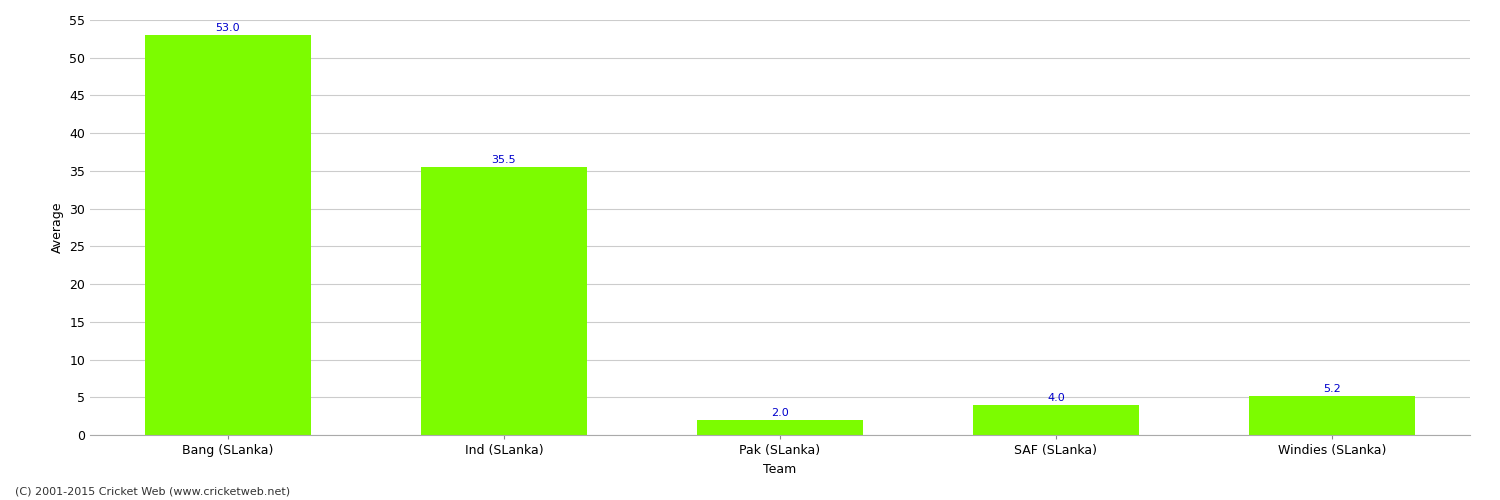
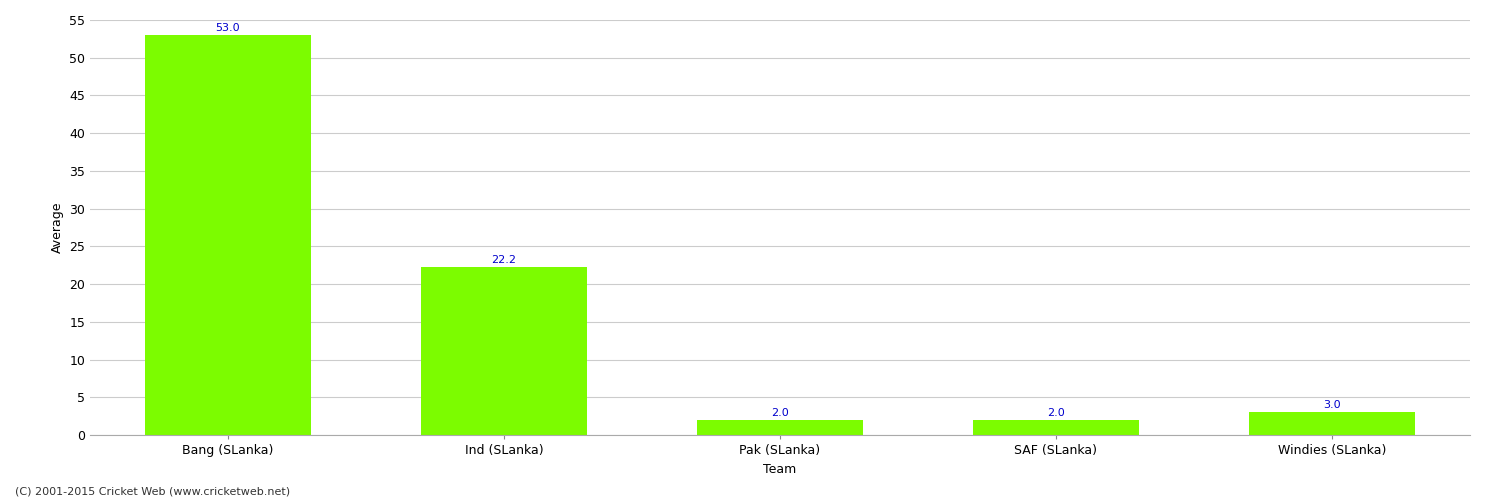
Ind (SLanka): 35.5 -> 22.2
SAF (SLanka): 4.0 -> 2.0
Windies (SLanka): 5.2 -> 3.0
